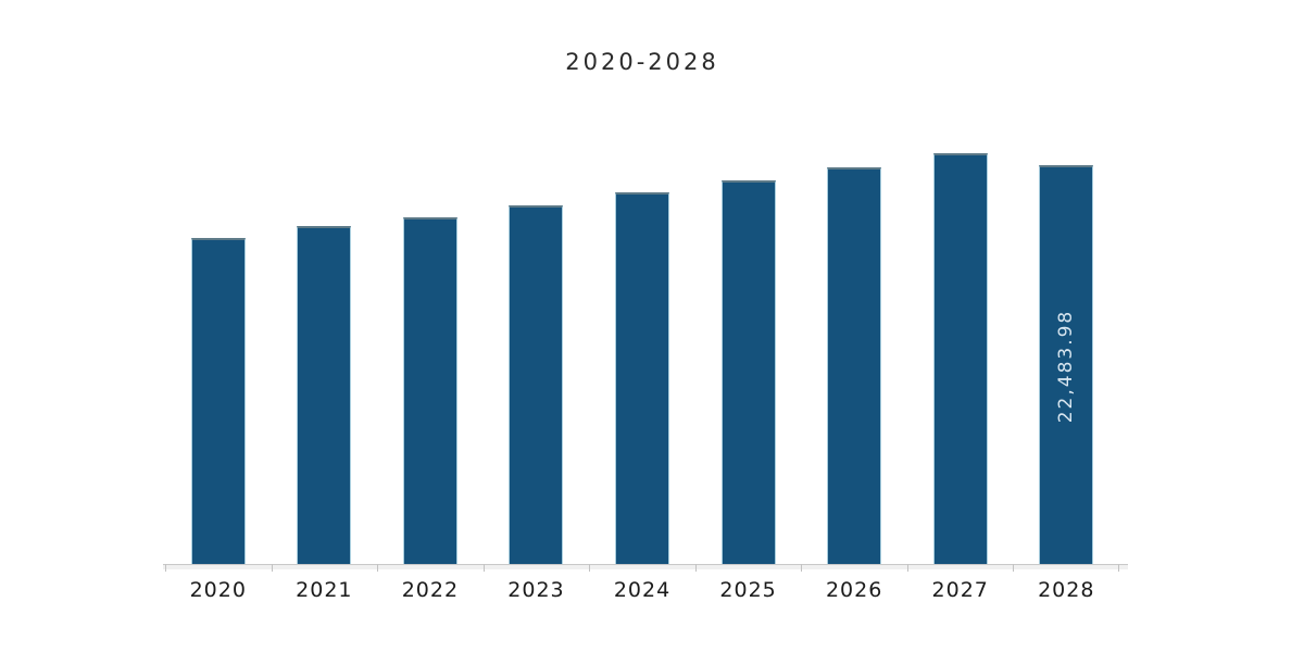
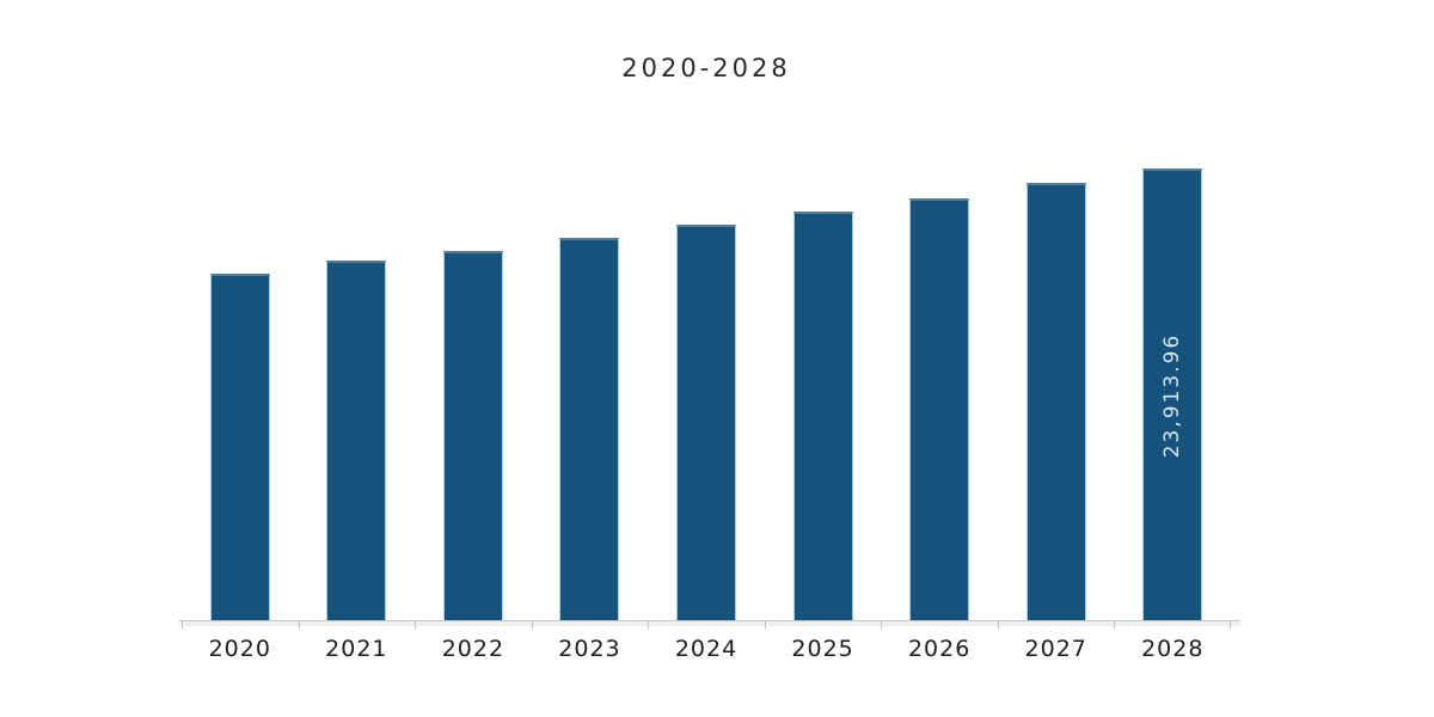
2028: 22,483.98 -> 23,913.96
